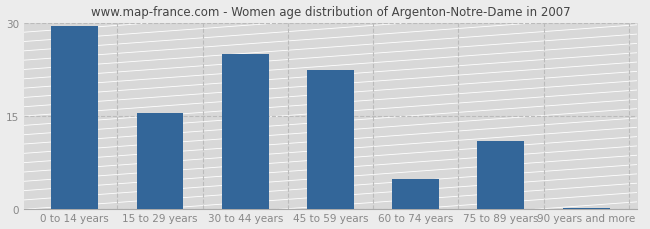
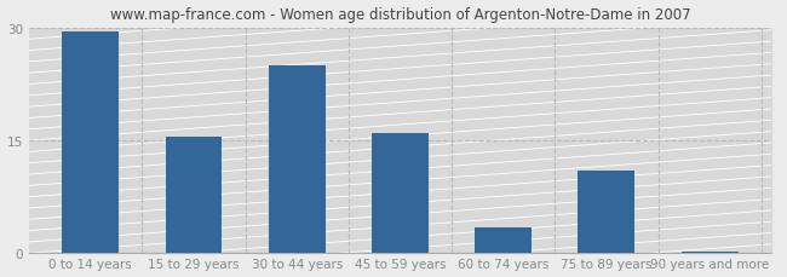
45 to 59 years: 22.4 -> 16.0
60 to 74 years: 4.8 -> 3.5
